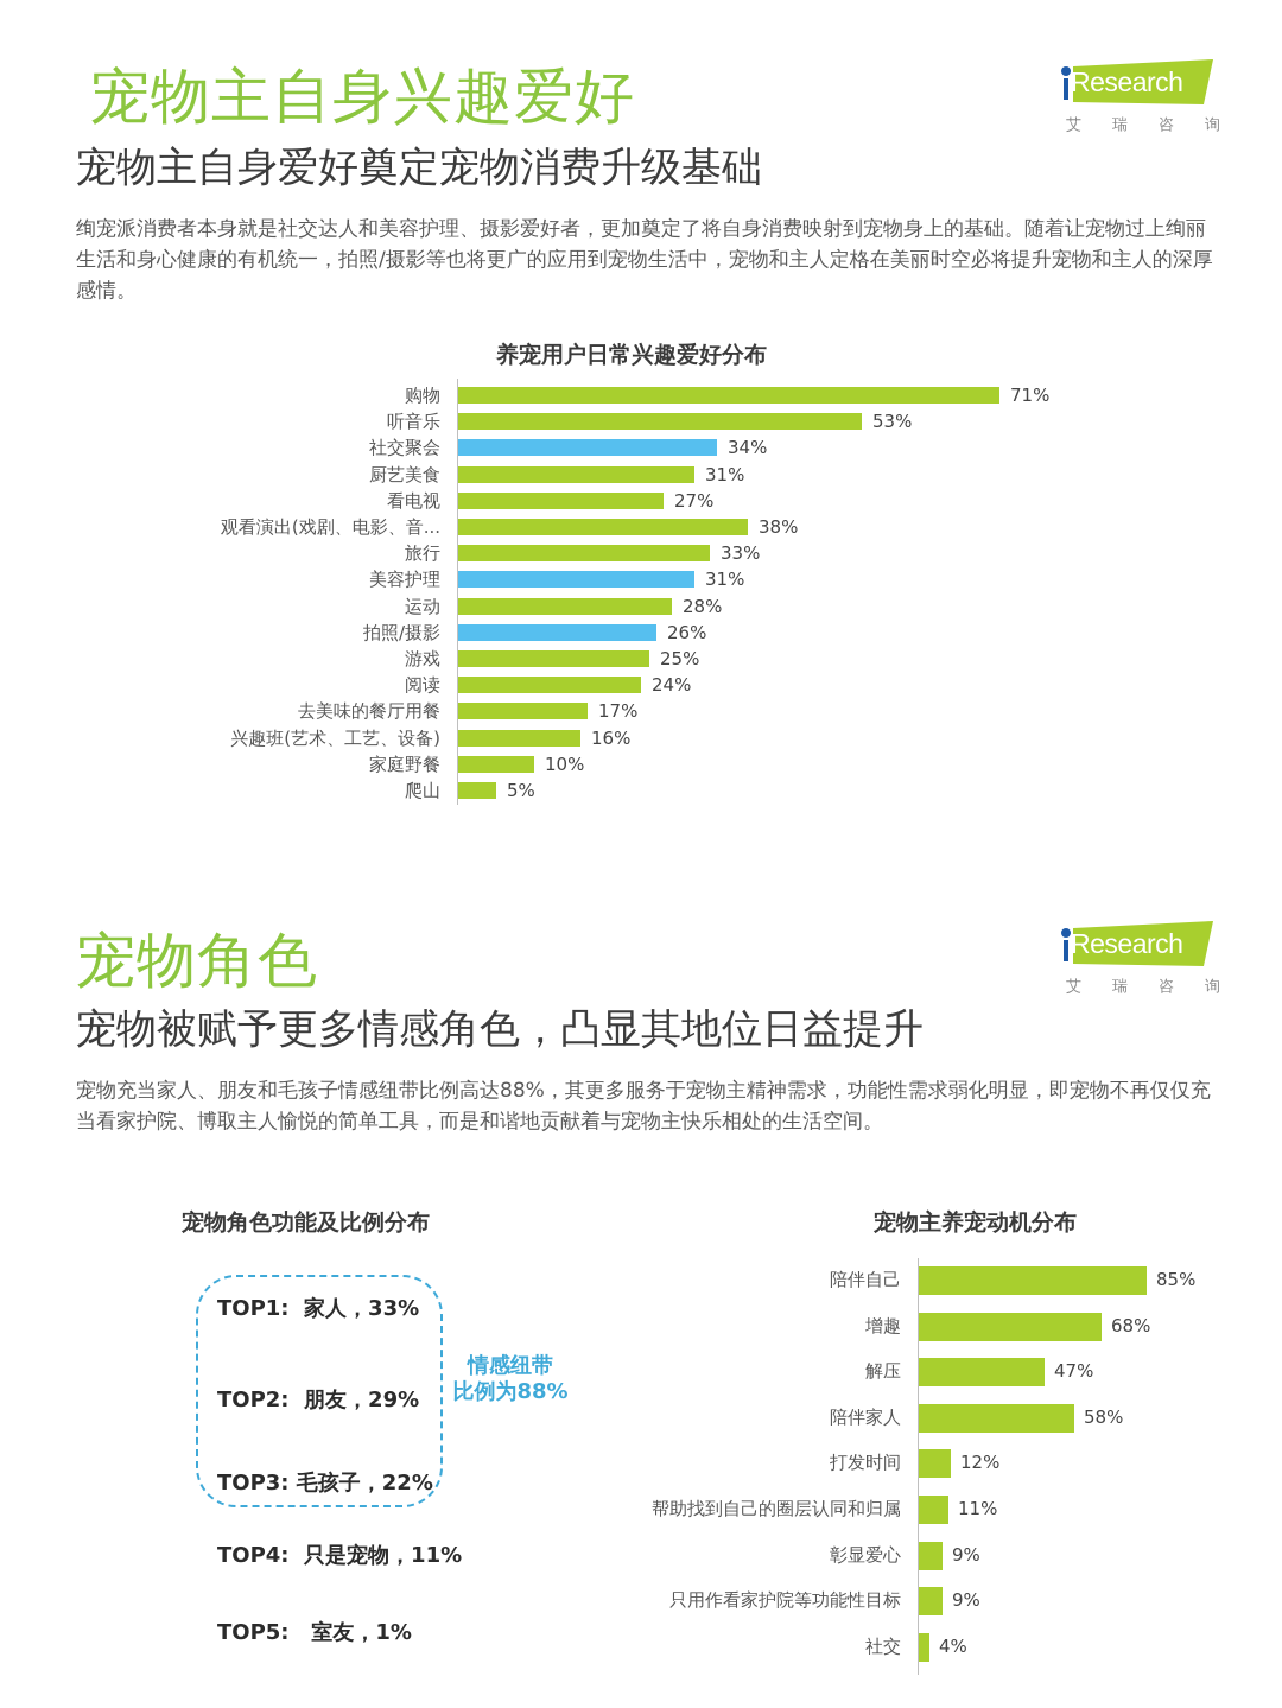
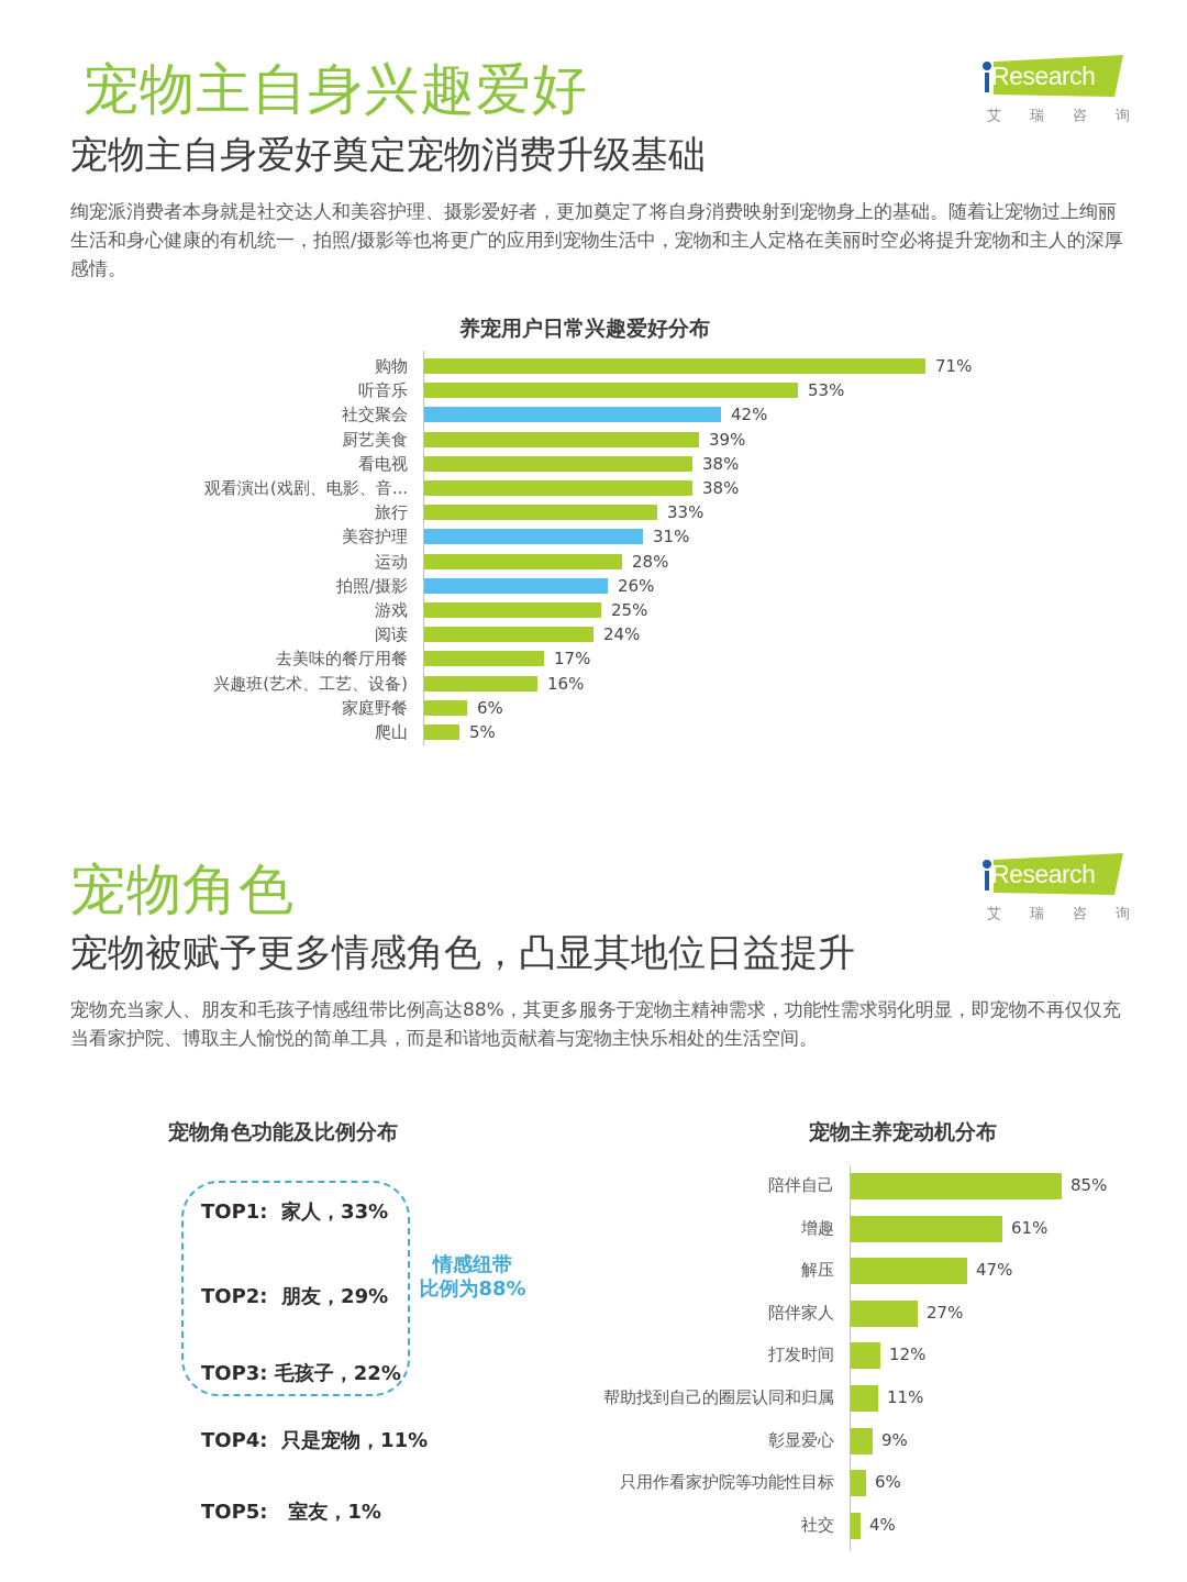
养宠用户日常兴趣爱好分布/社交聚会: 34% -> 42%
养宠用户日常兴趣爱好分布/厨艺美食: 31% -> 39%
养宠用户日常兴趣爱好分布/看电视: 27% -> 38%
养宠用户日常兴趣爱好分布/家庭野餐: 10% -> 6%
宠物主养宠动机分布/增趣: 68% -> 61%
宠物主养宠动机分布/陪伴家人: 58% -> 27%
宠物主养宠动机分布/只用作看家护院等功能性目标: 9% -> 6%
